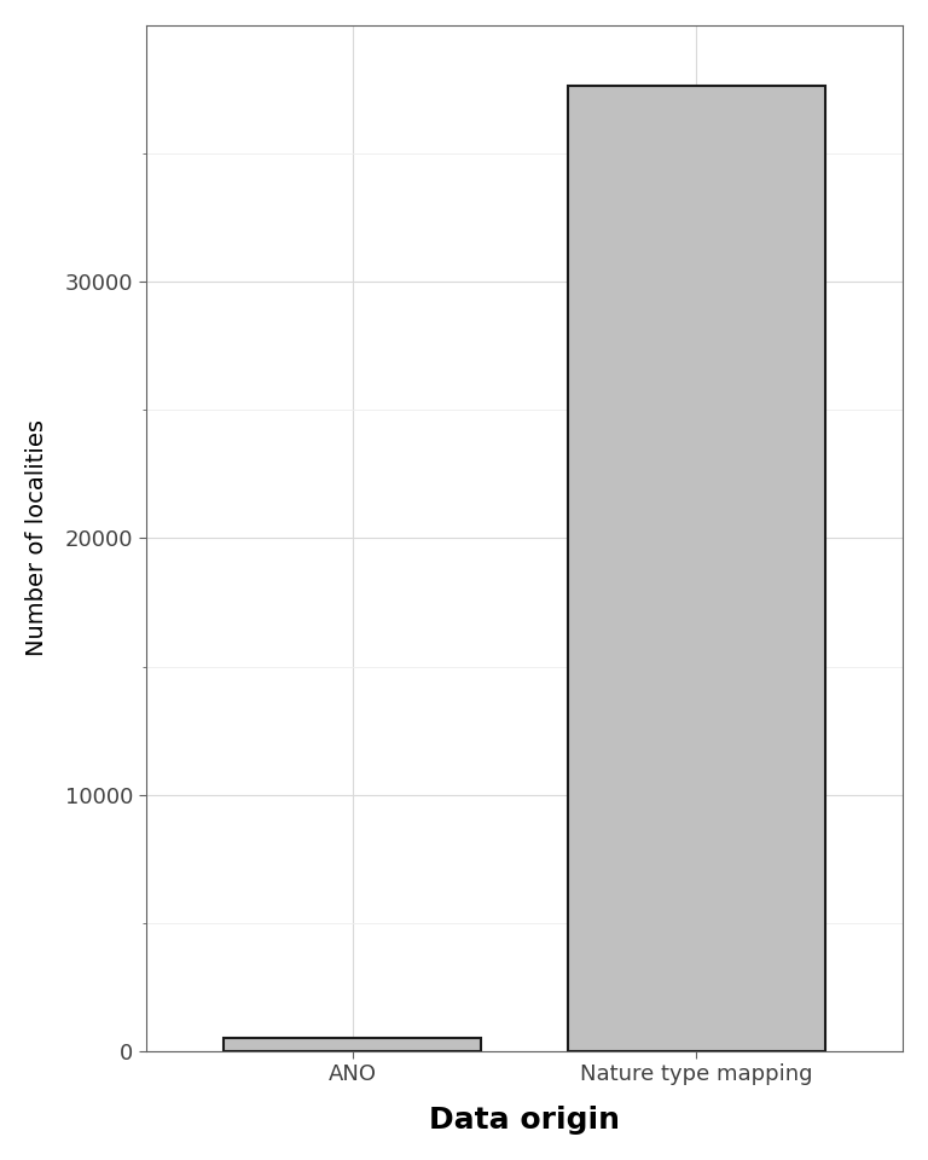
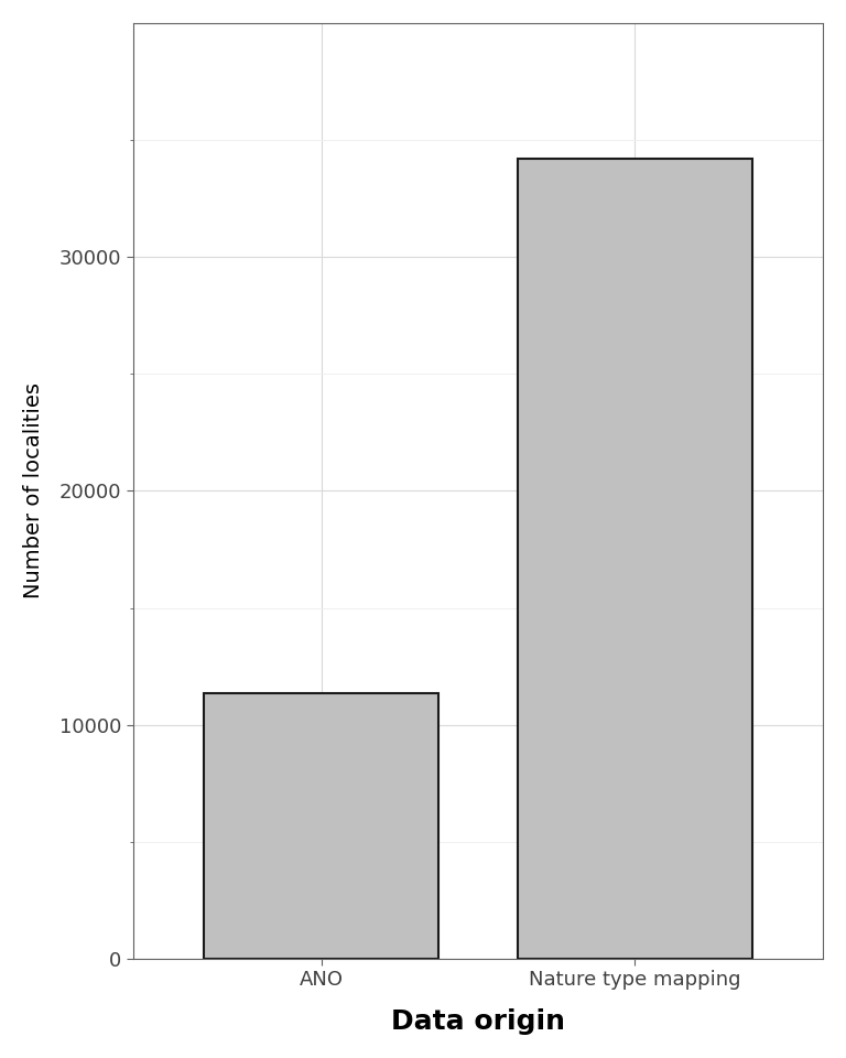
ANO: 530 -> 11350
Nature type mapping: 37620 -> 34200
